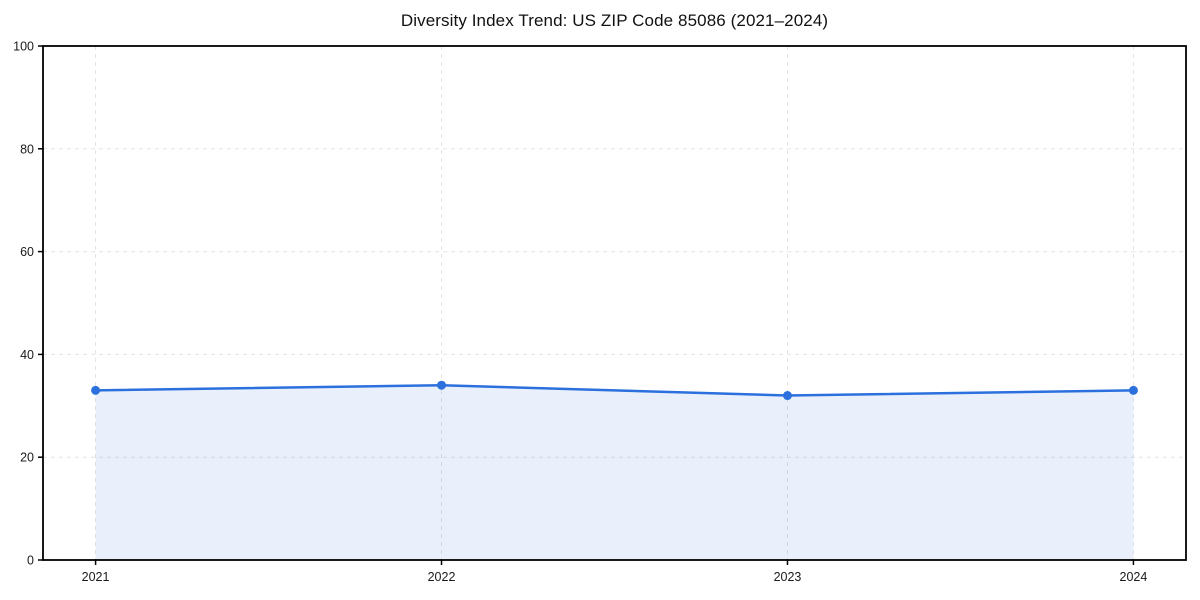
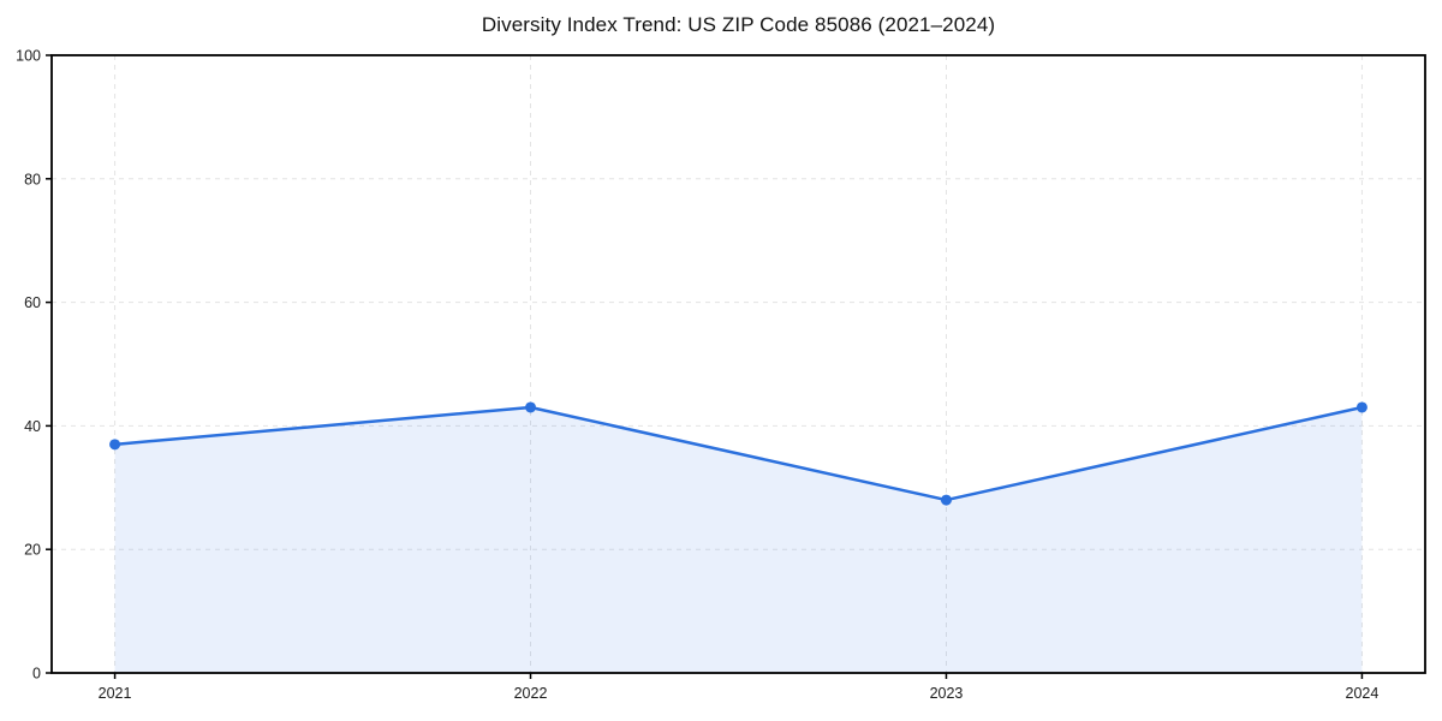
2021: 33 -> 37
2022: 34 -> 43
2023: 32 -> 28
2024: 33 -> 43
